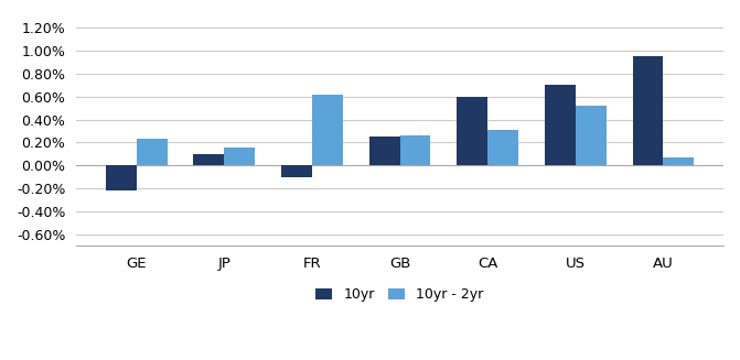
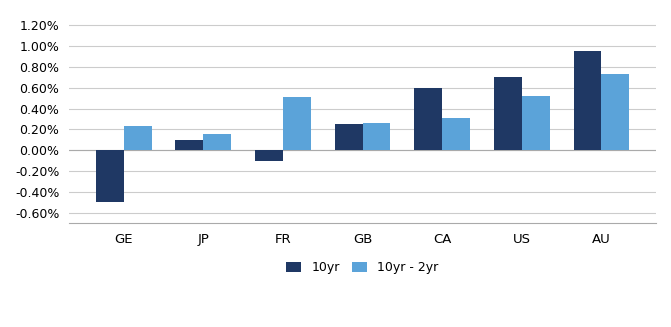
10yr/GE: -0.22% -> -0.50%
10yr - 2yr/FR: 0.62% -> 0.51%
10yr - 2yr/AU: 0.07% -> 0.73%
